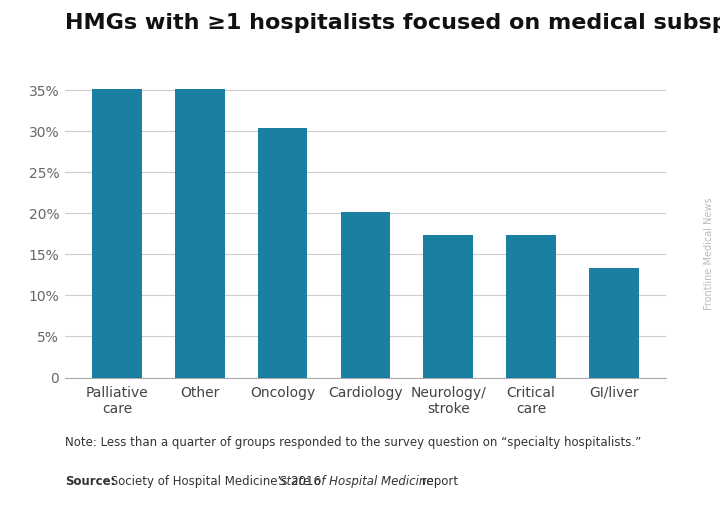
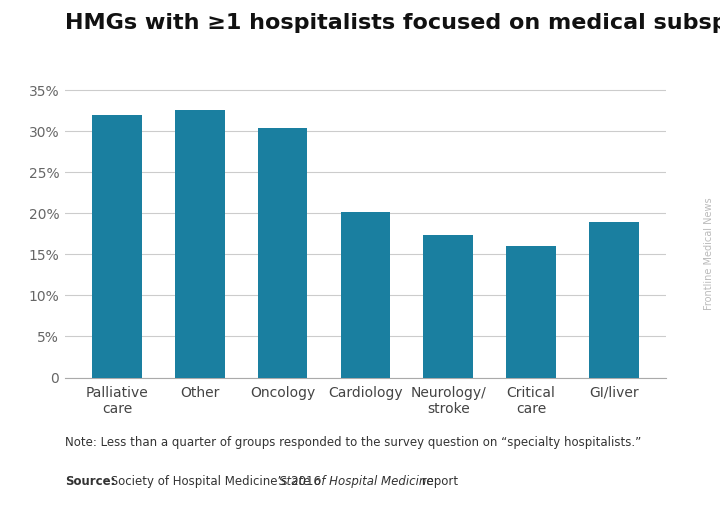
Palliative care: 35.2% -> 32.0%
Other: 35.2% -> 32.6%
Critical care: 17.4% -> 16.0%
GI/liver: 13.3% -> 19.0%
